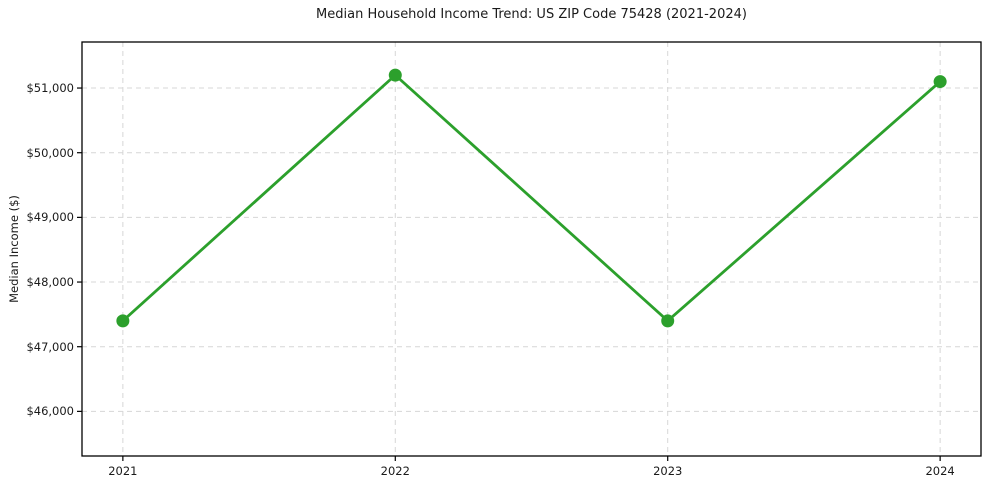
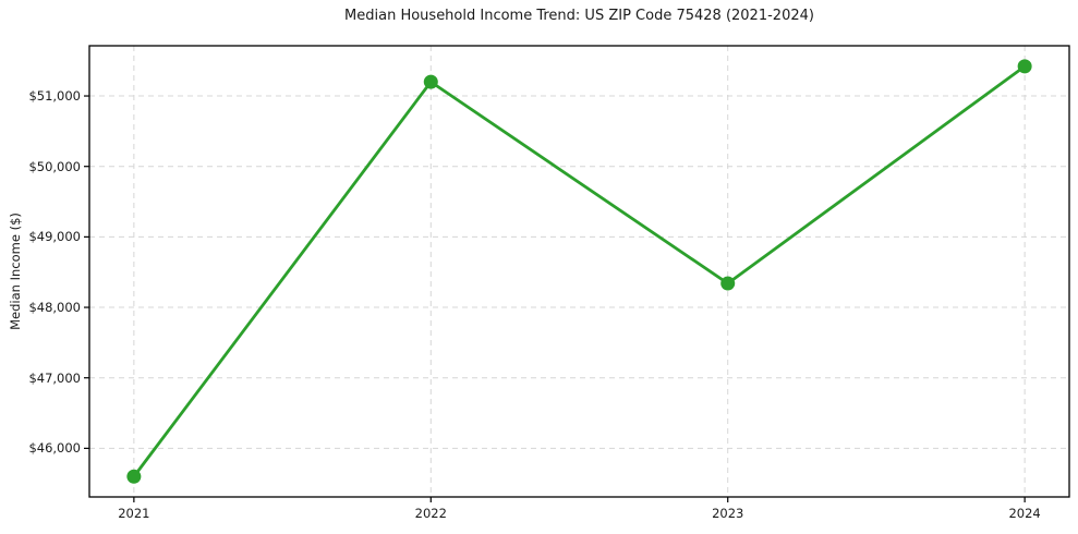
2021: $47400 -> $45600
2023: $47400 -> $48300
2024: $51100 -> $51400
